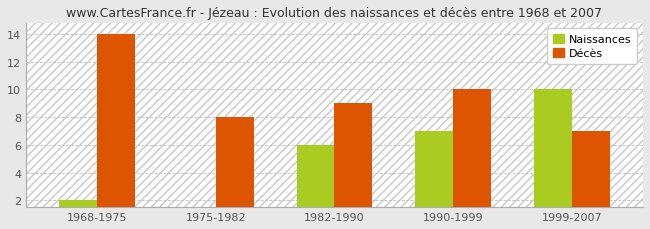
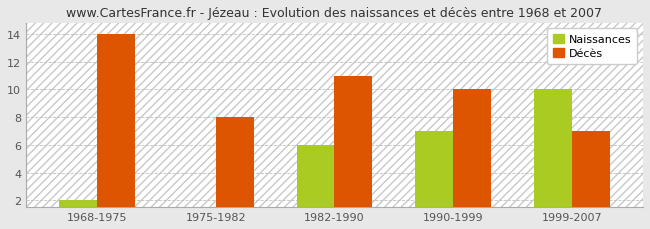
Décès/1982-1990: 9 -> 11
